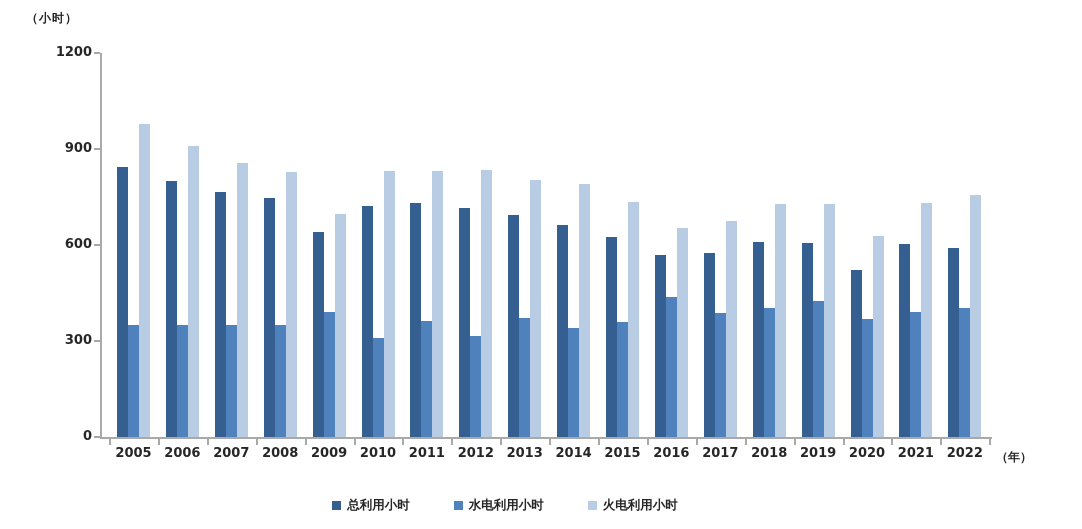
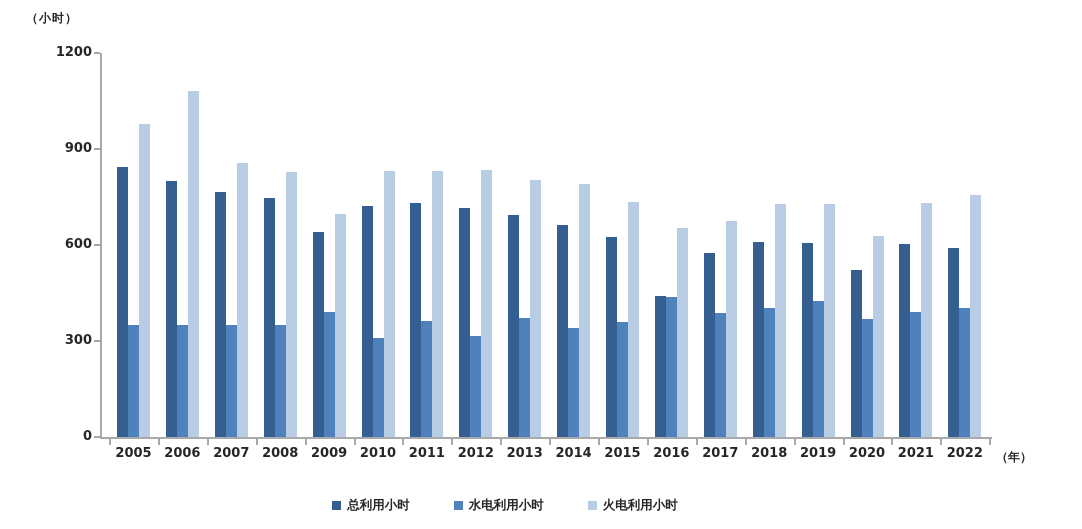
火电利用小时/2006: 910 -> 1080
总利用小时/2016: 570 -> 440
